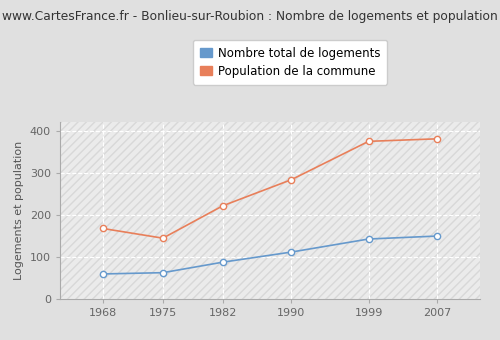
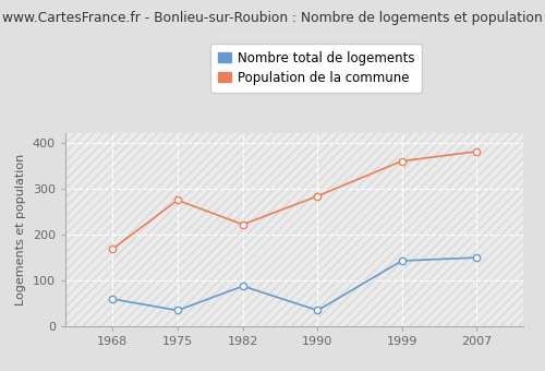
Nombre total de logements/1975: 63 -> 35
Population de la commune/1975: 145 -> 275
Nombre total de logements/1990: 112 -> 35
Population de la commune/1999: 375 -> 360
